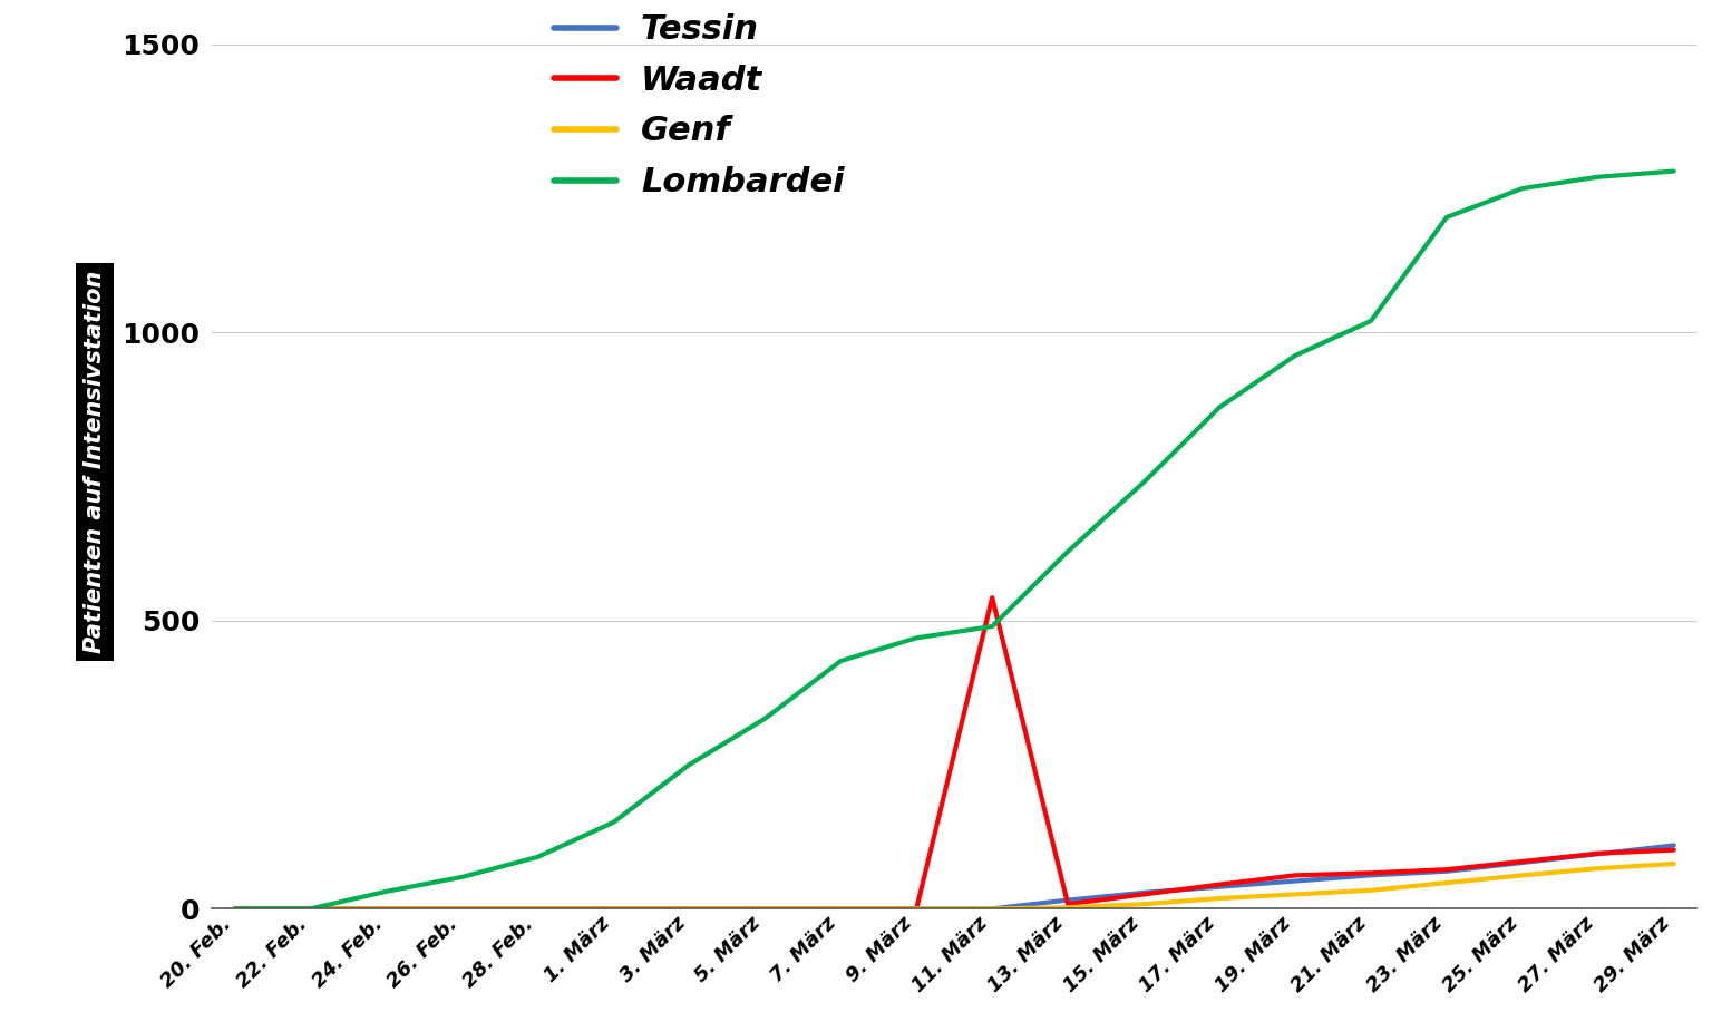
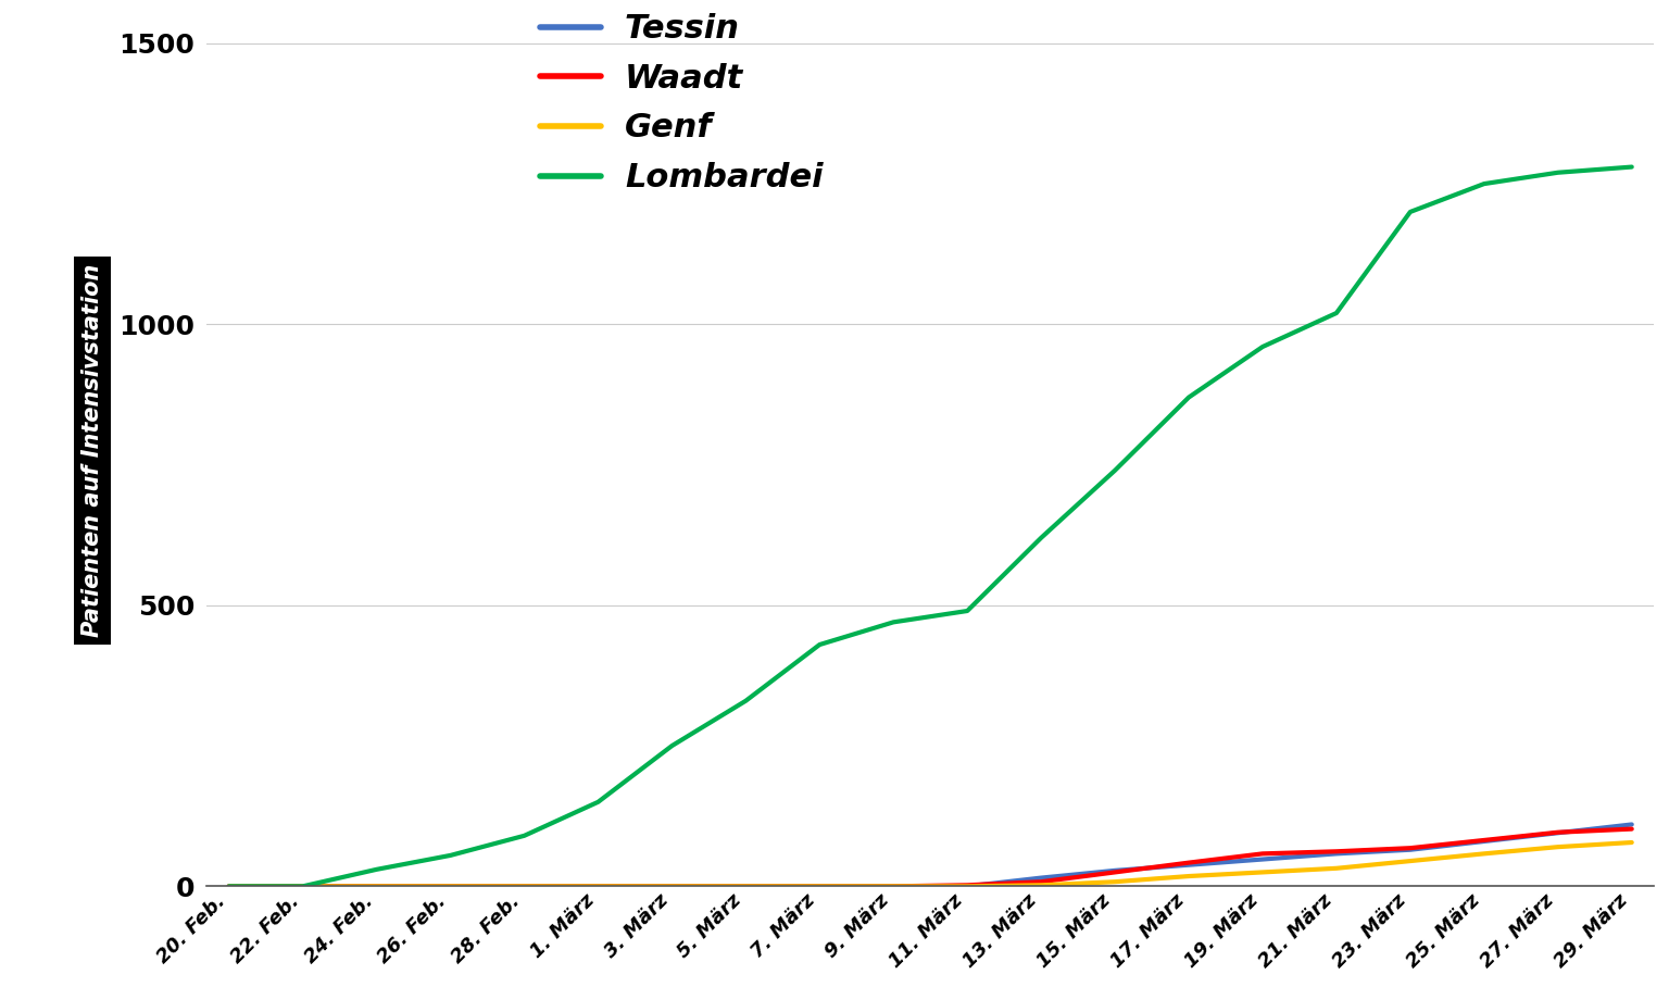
Waadt/11. März: 540 -> 2
